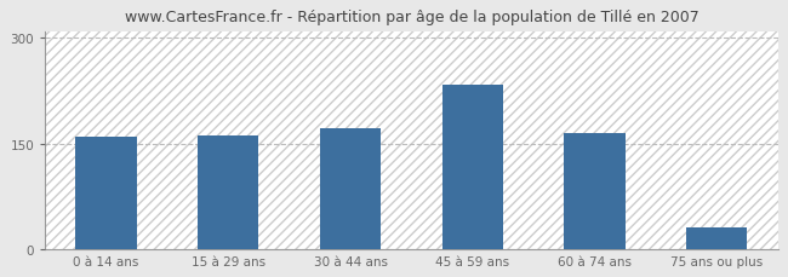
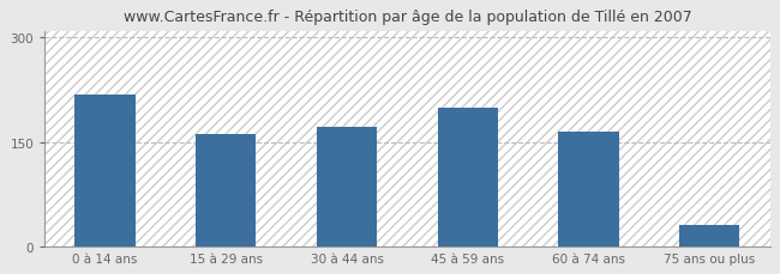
0 à 14 ans: 160 -> 218
45 à 59 ans: 233 -> 200
